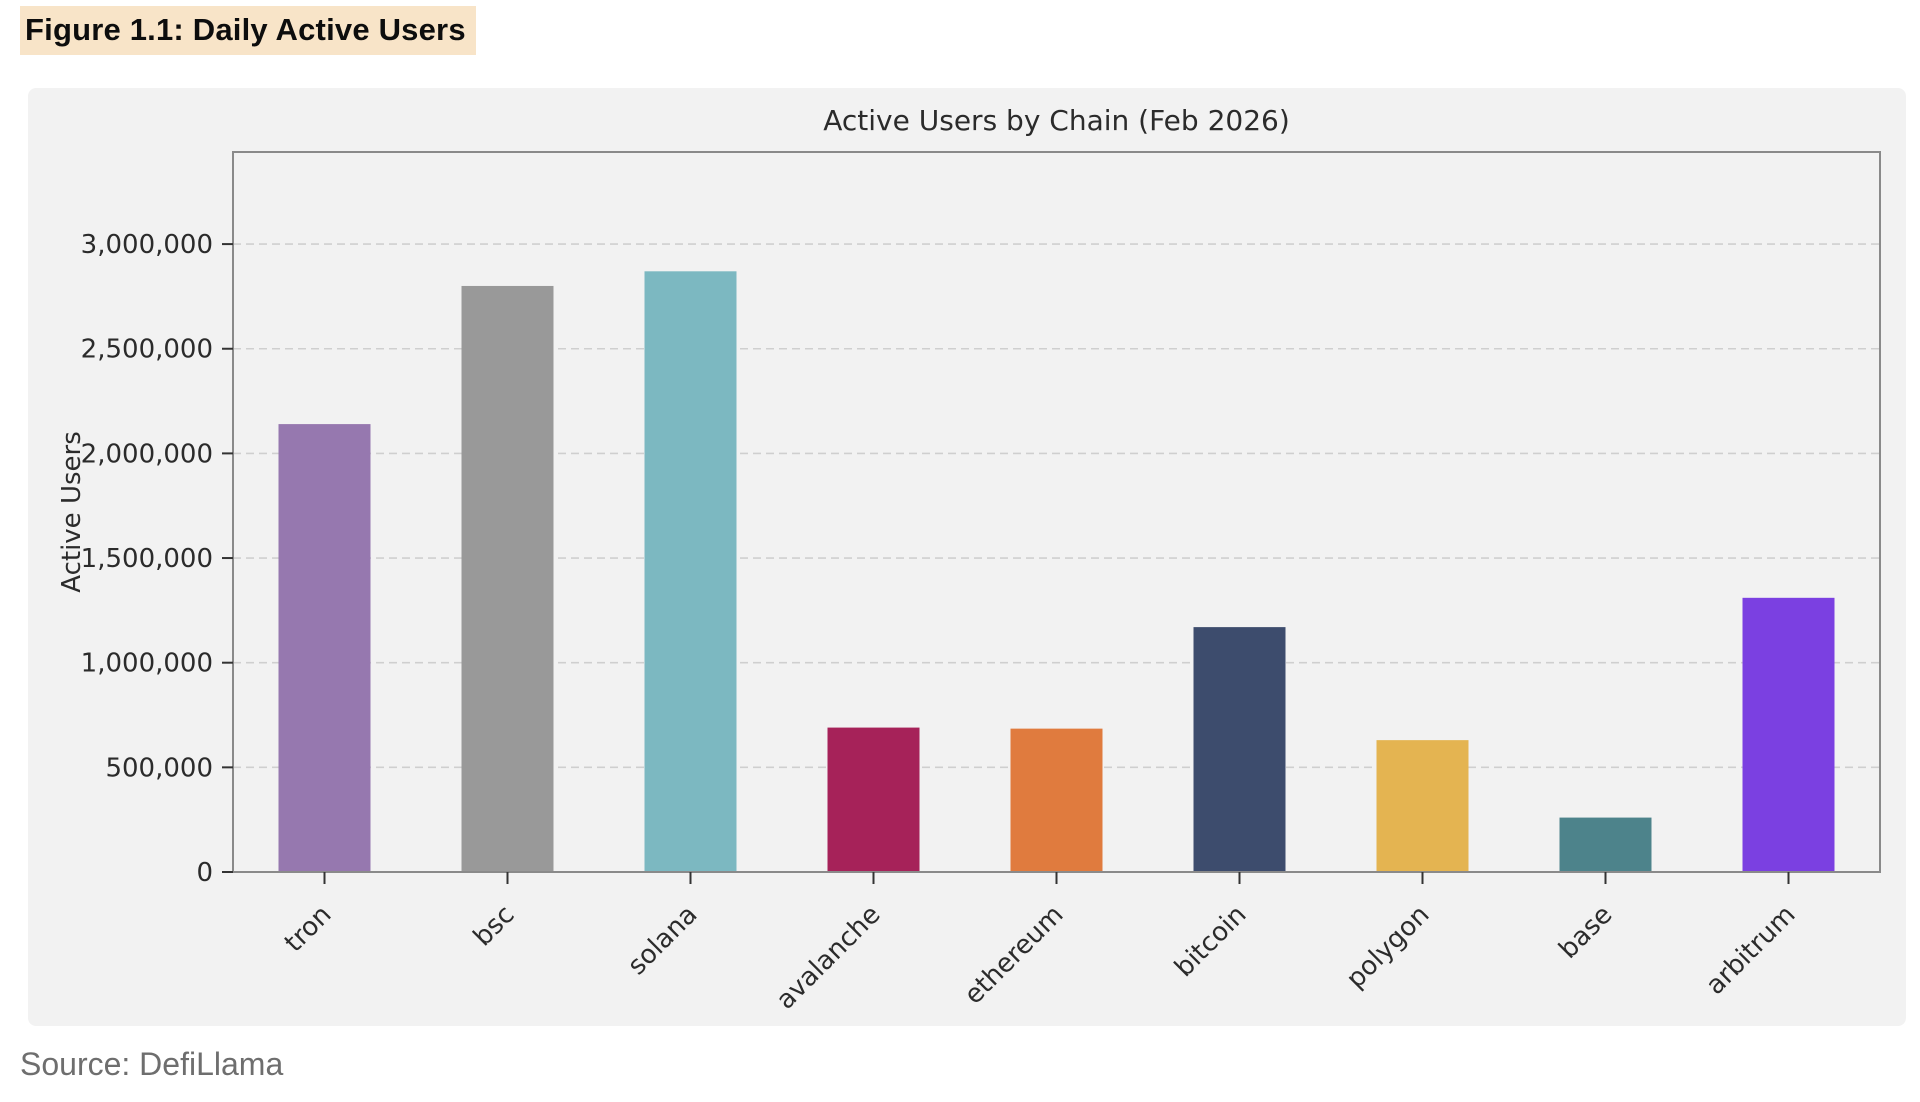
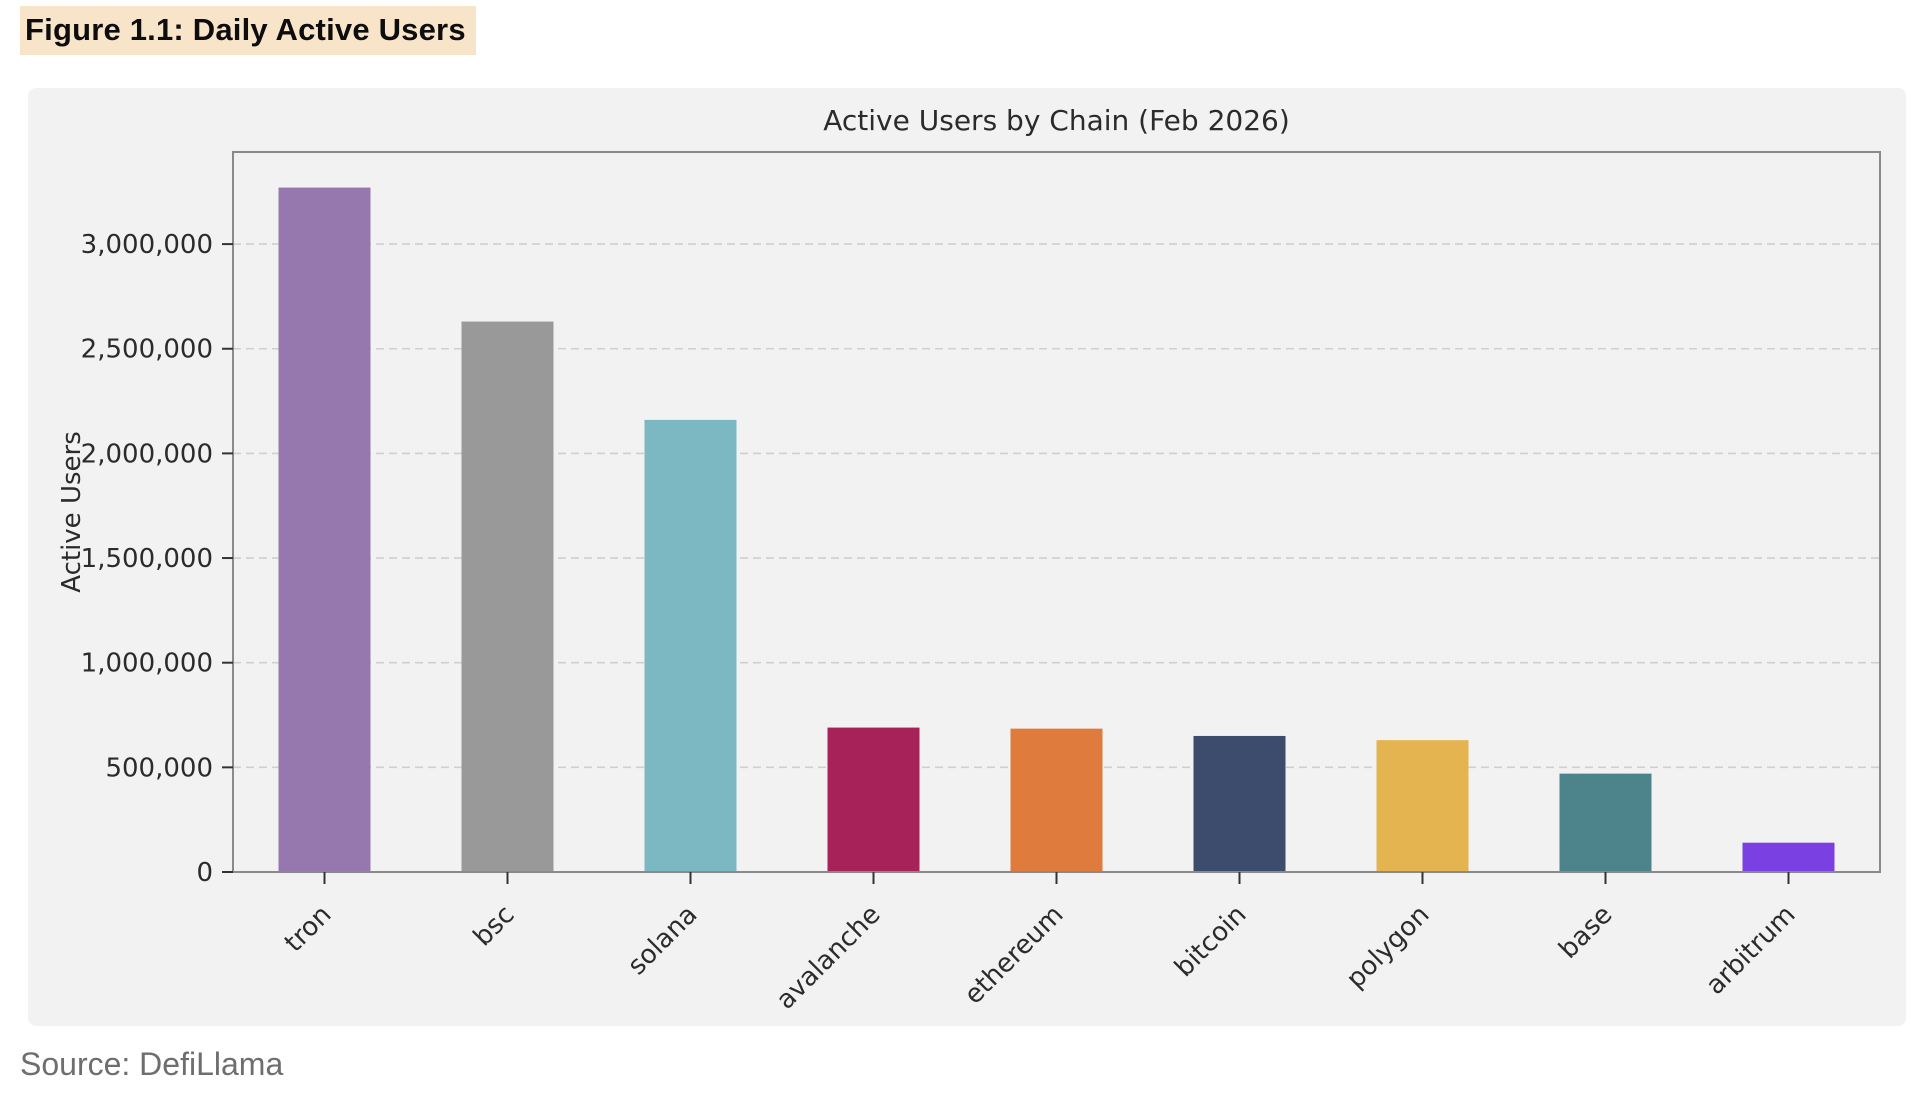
tron: 2140000 -> 3270000
bsc: 2800000 -> 2630000
solana: 2870000 -> 2160000
bitcoin: 1170000 -> 650000
base: 260000 -> 470000
arbitrum: 1310000 -> 140000
